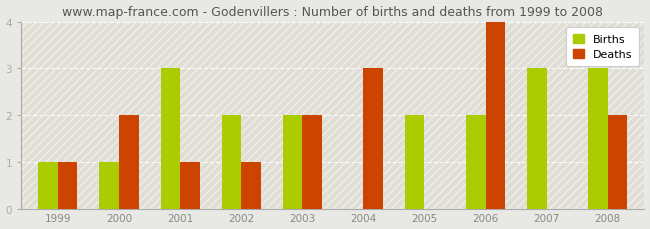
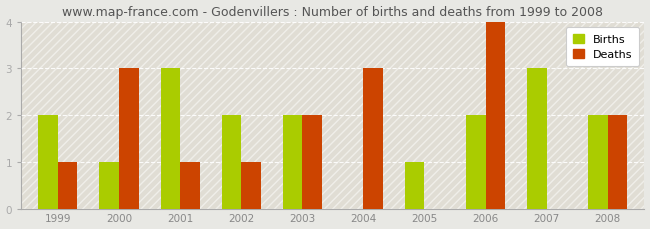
Births/1999: 1 -> 2
Deaths/2000: 2 -> 3
Births/2005: 2 -> 1
Births/2008: 3 -> 2
